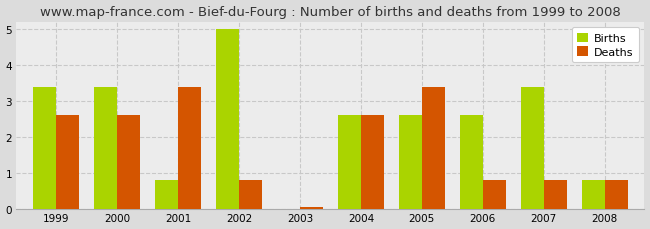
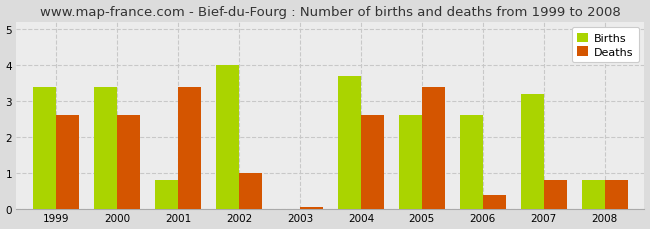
Births/2002: 5.0 -> 4.0
Deaths/2002: 0.80 -> 1.00
Births/2004: 2.6 -> 3.7
Deaths/2006: 0.80 -> 0.40
Births/2007: 3.4 -> 3.2
